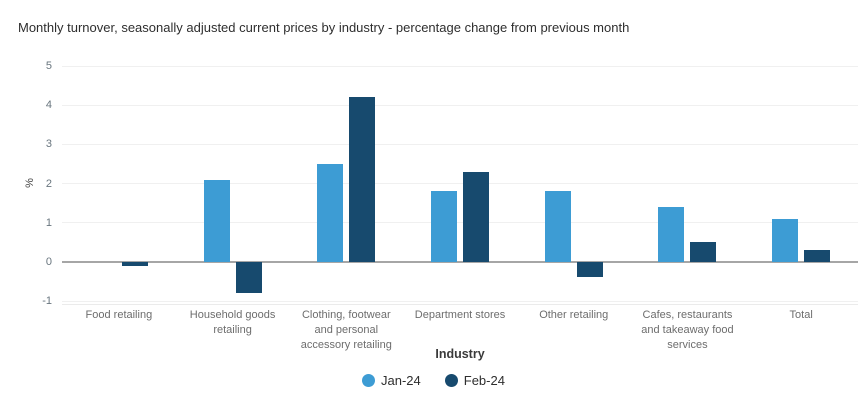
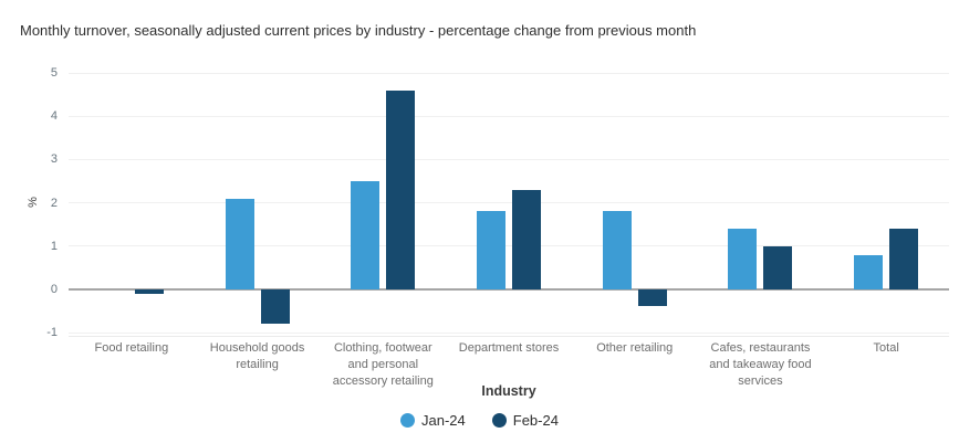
Feb-24/Clothing, footwear and personal accessory retailing: 4.2 -> 4.6
Feb-24/Cafes, restaurants and takeaway food services: 0.5 -> 1.0
Jan-24/Total: 1.1 -> 0.8
Feb-24/Total: 0.3 -> 1.4
